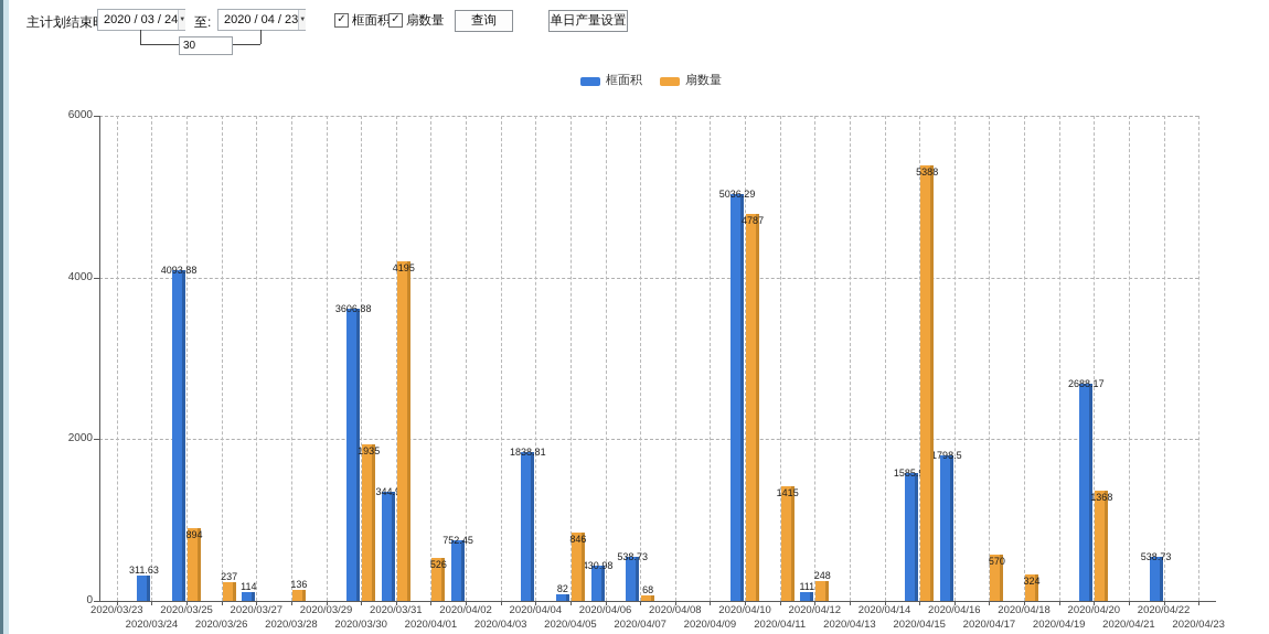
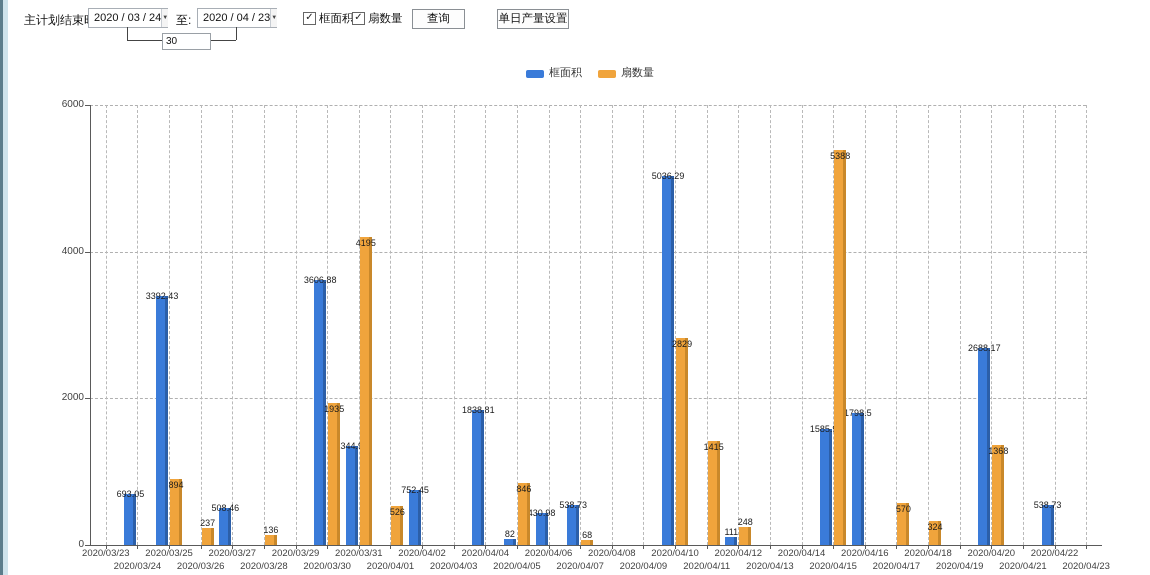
框面积/2020/03/24: 311.63 -> 693.05
框面积/2020/03/25: 4093.88 -> 3392.43
框面积/2020/03/27: 114 -> 508.46
扇数量/2020/04/10: 4787 -> 2829
